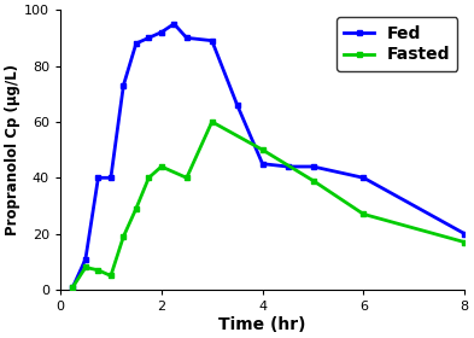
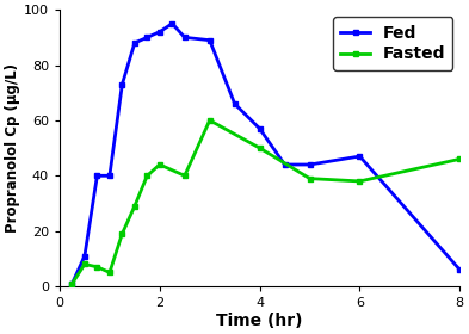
Fed/4: 45 -> 57
Fed/6: 40 -> 47
Fasted/6: 27 -> 38
Fed/8: 20 -> 6
Fasted/8: 17 -> 46
